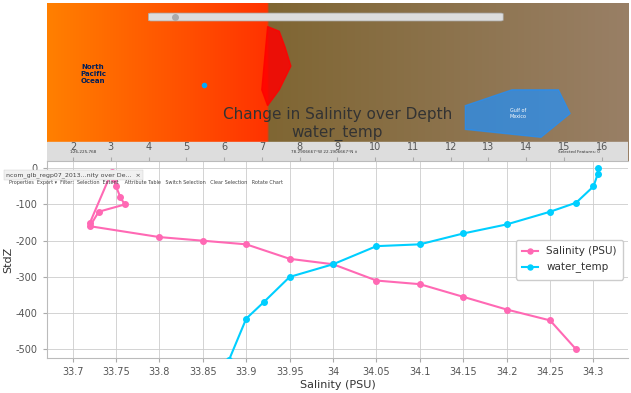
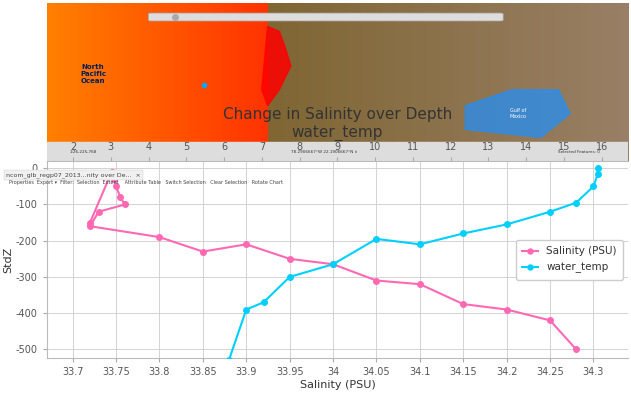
Salinity (PSU)/33.85: -200 -> -230
water_temp/33.9: -415 -> -390
water_temp/34.05: -215 -> -195
Salinity (PSU)/34.15: -355 -> -375
